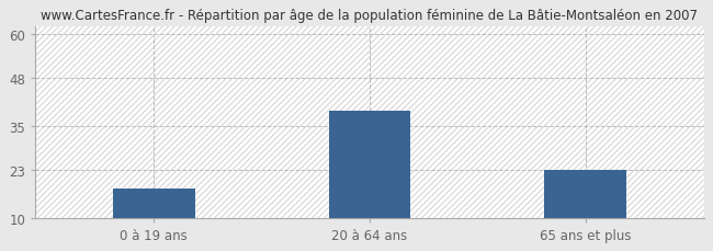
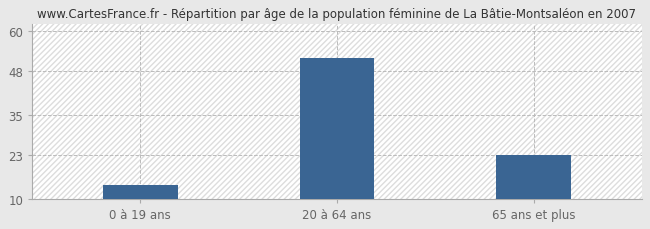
0 à 19 ans: 18 -> 14
20 à 64 ans: 39 -> 52
